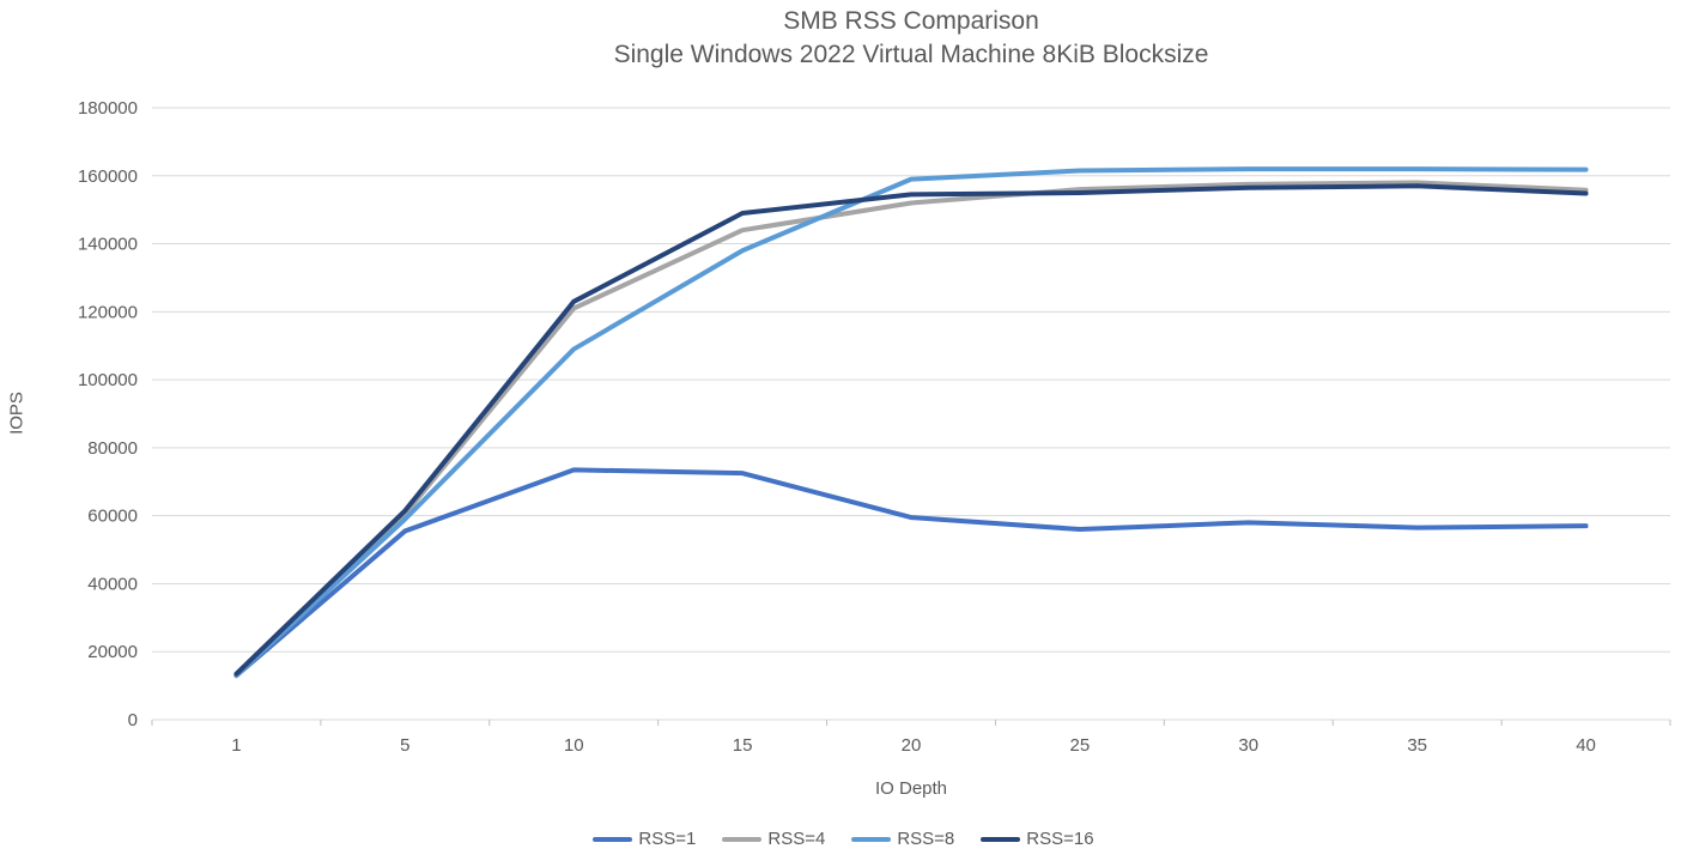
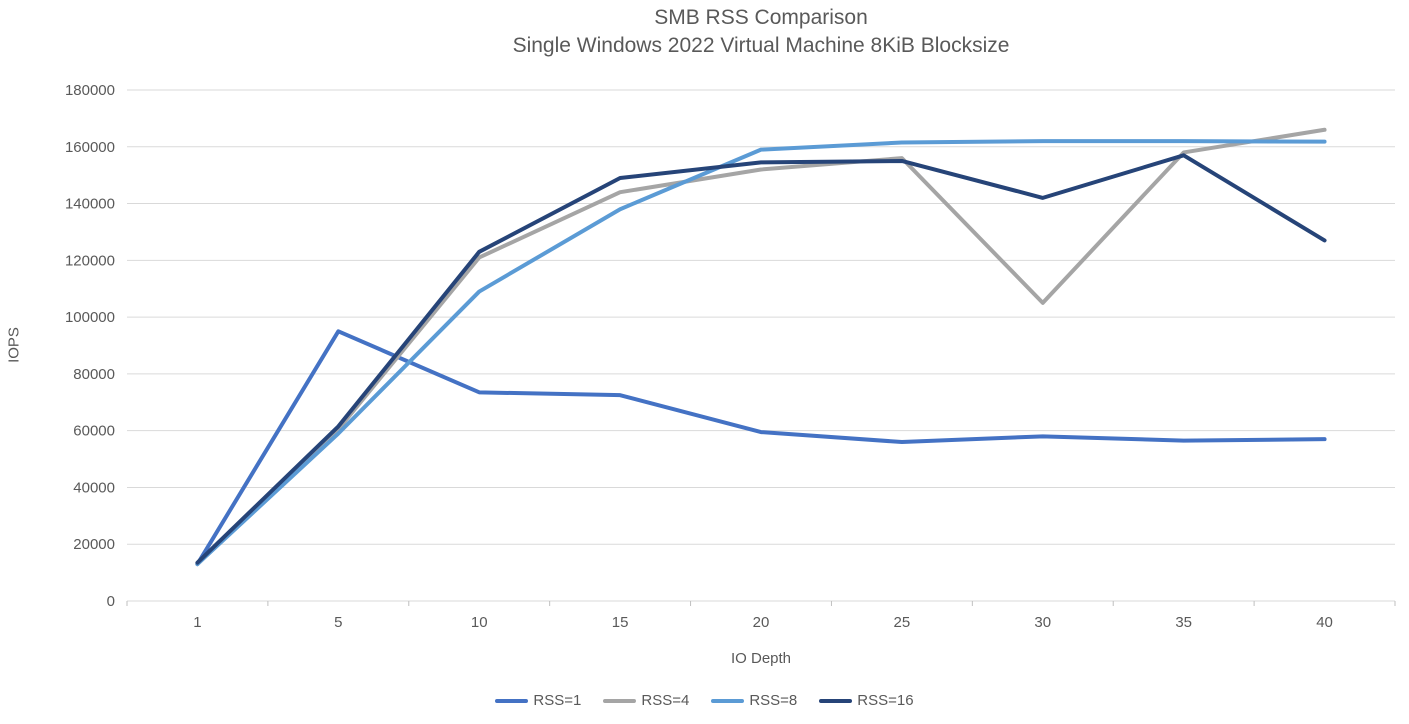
RSS=1/5: 56000 -> 95000
RSS=4/30: 158000 -> 105000
RSS=16/30: 156000 -> 142000
RSS=4/40: 156000 -> 166000
RSS=16/40: 155000 -> 127000
